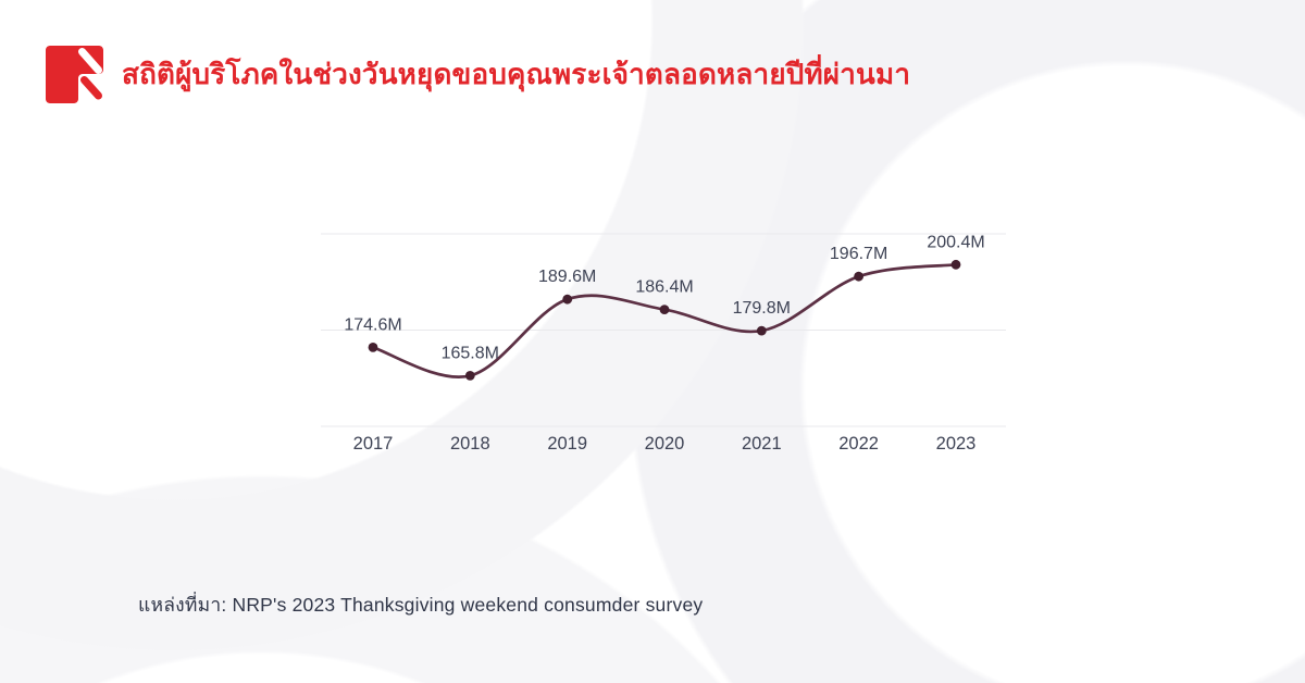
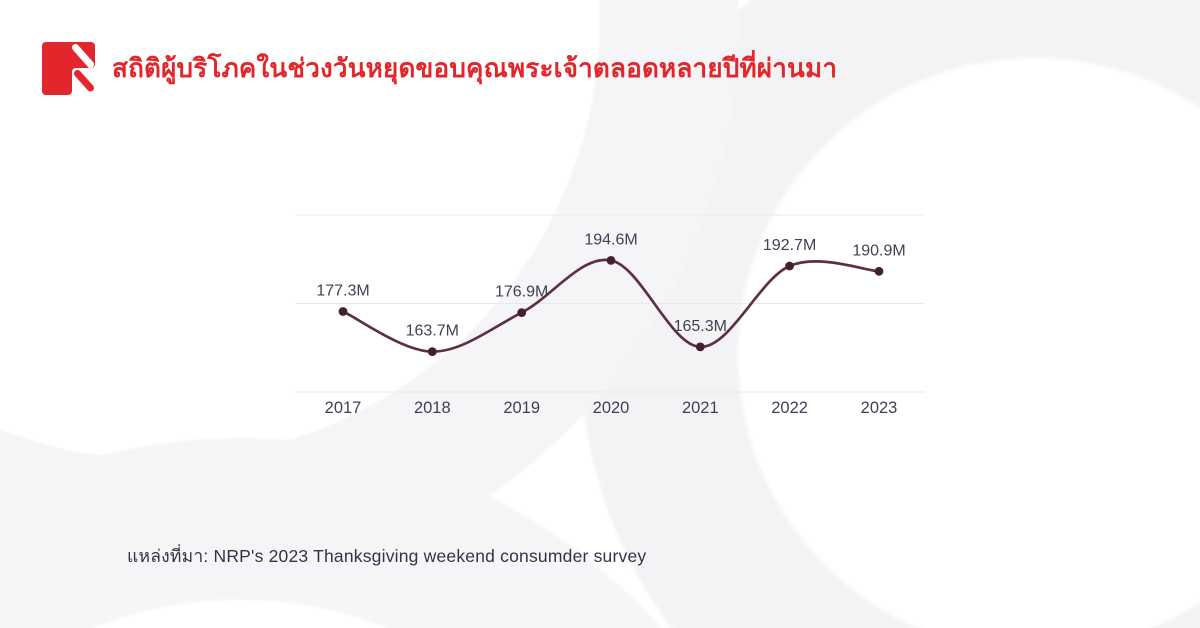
2017: 174.6M -> 177.3M
2018: 165.8M -> 163.7M
2019: 189.6M -> 176.9M
2020: 186.4M -> 194.6M
2021: 179.8M -> 165.3M
2022: 196.7M -> 192.7M
2023: 200.4M -> 190.9M
